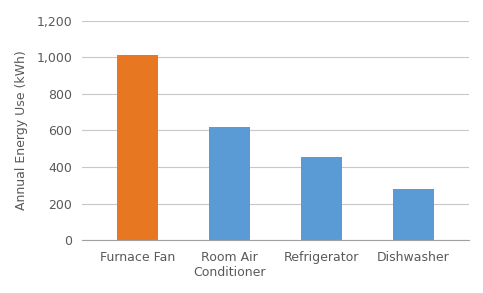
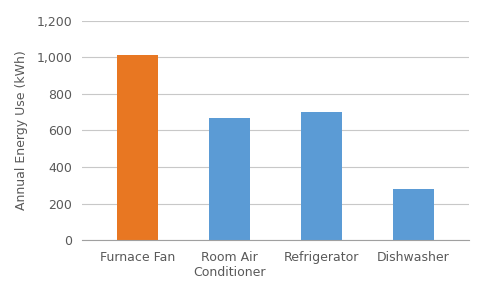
Room Air Conditioner: 620 -> 670
Refrigerator: 460 -> 700
